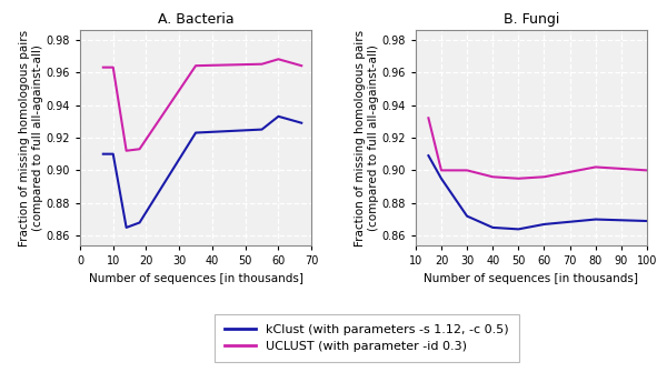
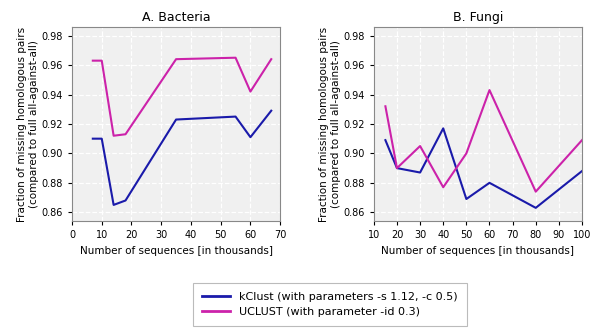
A. Bacteria/kClust (with parameters -s 1.12, -c 0.5)/60: 0.933 -> 0.911
A. Bacteria/UCLUST (with parameter -id 0.3)/60: 0.968 -> 0.942
B. Fungi/kClust (with parameters -s 1.12, -c 0.5)/20: 0.895 -> 0.890
B. Fungi/UCLUST (with parameter -id 0.3)/20: 0.900 -> 0.890
B. Fungi/kClust (with parameters -s 1.12, -c 0.5)/30: 0.872 -> 0.887
B. Fungi/UCLUST (with parameter -id 0.3)/30: 0.900 -> 0.905
B. Fungi/kClust (with parameters -s 1.12, -c 0.5)/40: 0.865 -> 0.917
B. Fungi/UCLUST (with parameter -id 0.3)/40: 0.896 -> 0.877
B. Fungi/kClust (with parameters -s 1.12, -c 0.5)/50: 0.864 -> 0.869
B. Fungi/UCLUST (with parameter -id 0.3)/50: 0.895 -> 0.900
B. Fungi/kClust (with parameters -s 1.12, -c 0.5)/60: 0.867 -> 0.880
B. Fungi/UCLUST (with parameter -id 0.3)/60: 0.896 -> 0.943
B. Fungi/kClust (with parameters -s 1.12, -c 0.5)/80: 0.870 -> 0.863
B. Fungi/UCLUST (with parameter -id 0.3)/80: 0.902 -> 0.874
B. Fungi/kClust (with parameters -s 1.12, -c 0.5)/100: 0.869 -> 0.888
B. Fungi/UCLUST (with parameter -id 0.3)/100: 0.900 -> 0.909
